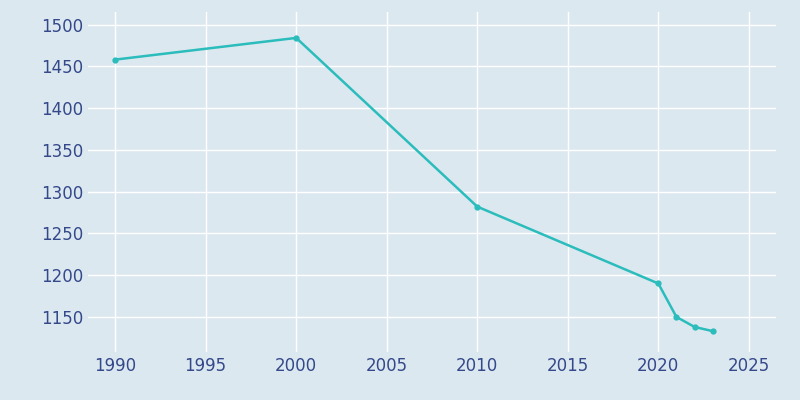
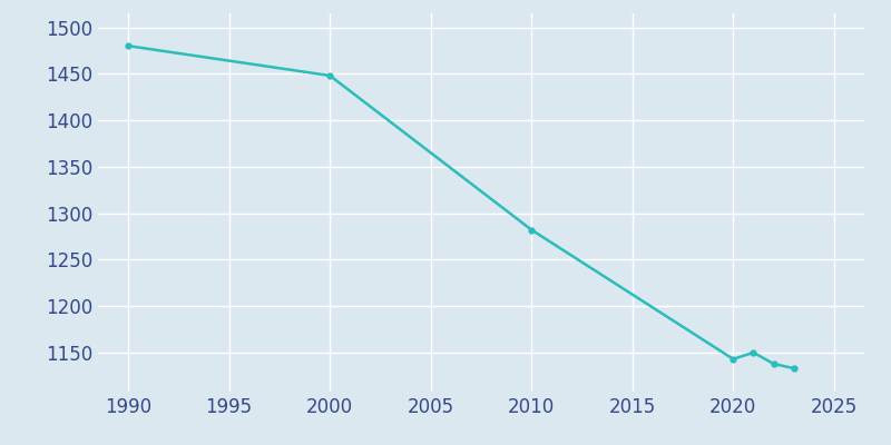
1990: 1458 -> 1480
2000: 1484 -> 1448
2020: 1190 -> 1143
